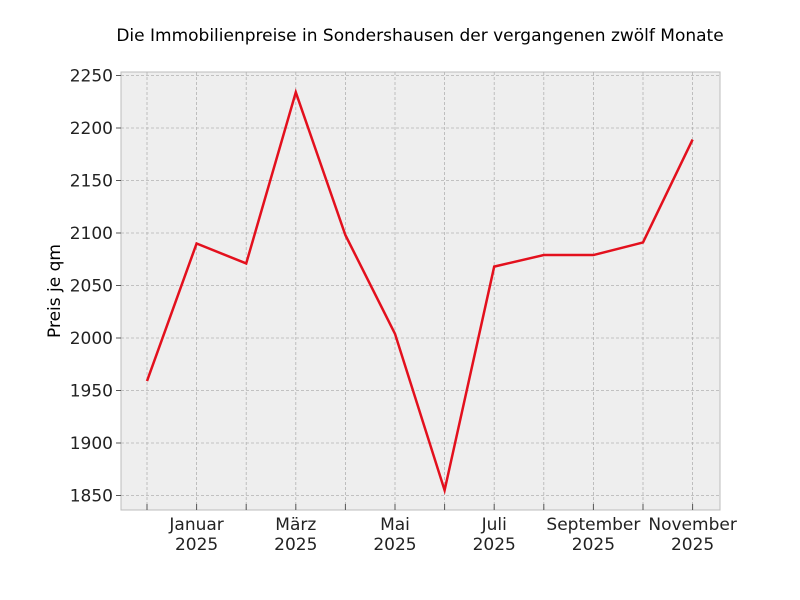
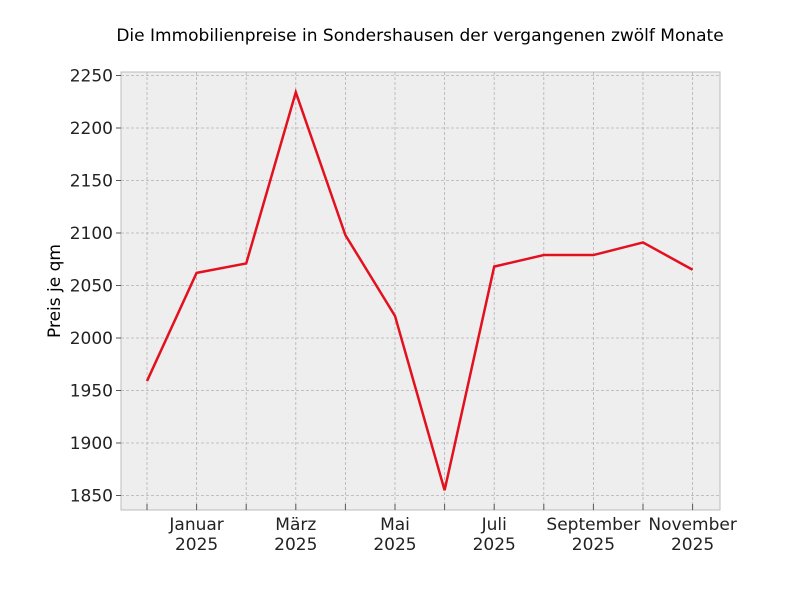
Januar 2025: 2090 -> 2062
Mai 2025: 2004 -> 2021
November 2025: 2189 -> 2065
